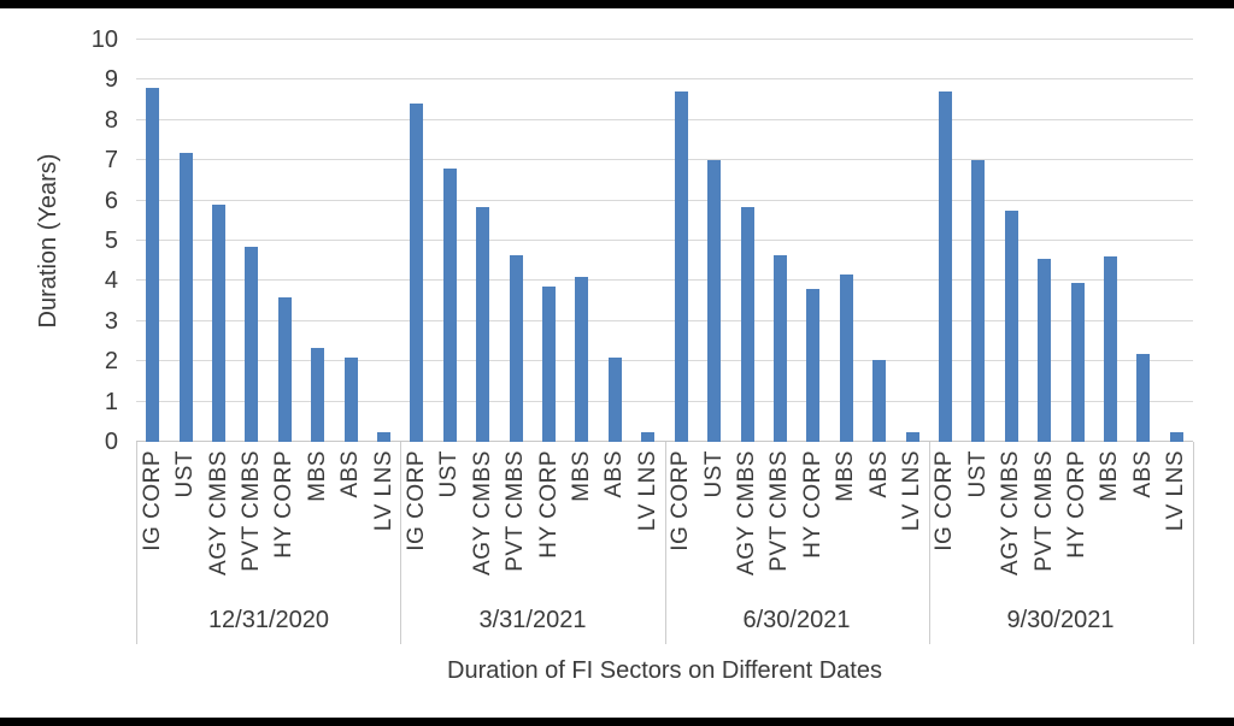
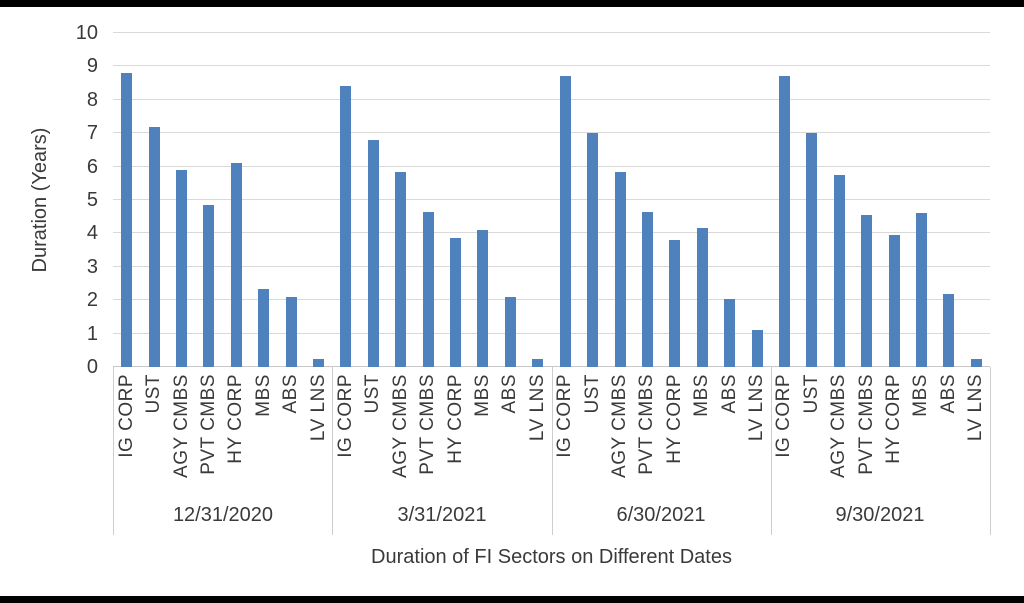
12/31/2020/HY CORP: 3.6 -> 6.1
6/30/2021/LV LNS: 0.2 -> 1.1
